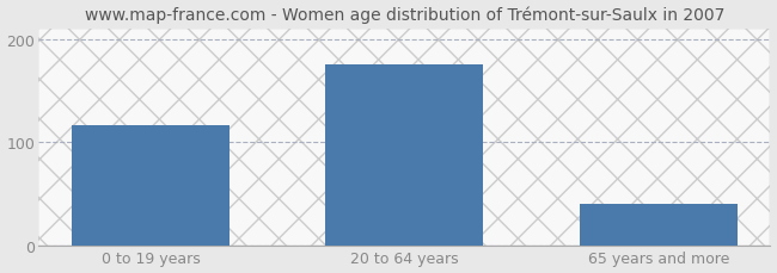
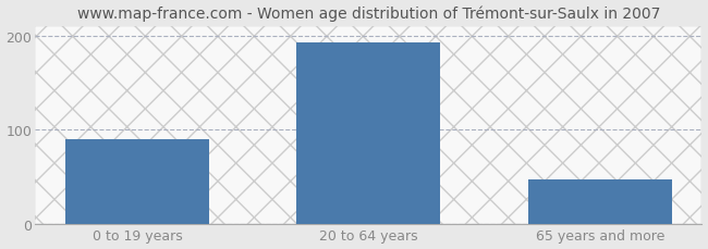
0 to 19 years: 116 -> 90
20 to 64 years: 176 -> 193
65 years and more: 40 -> 47
